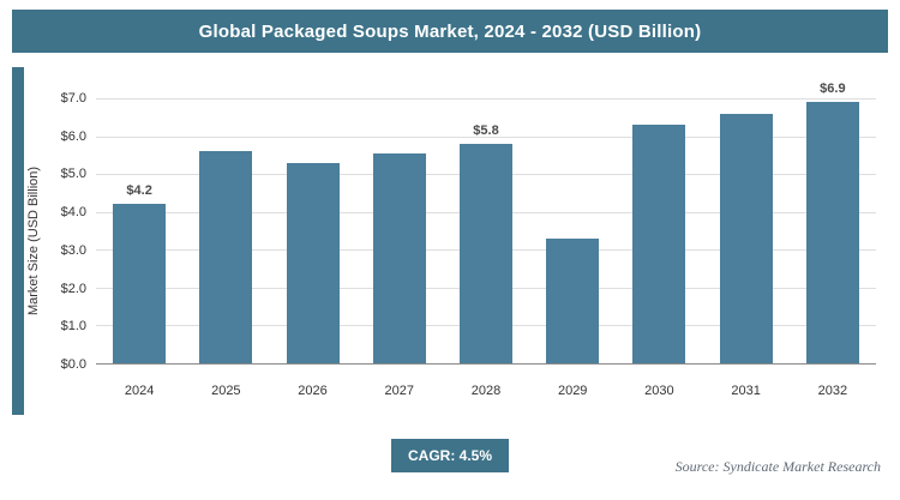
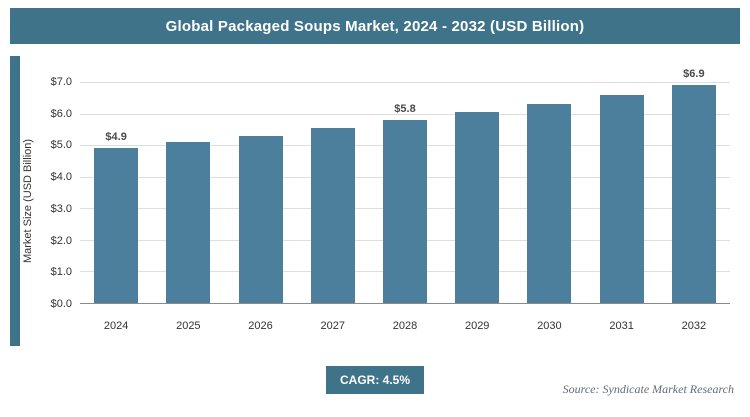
2024: $4.2 -> $4.9
2025: $5.6 -> $5.1
2029: $3.3 -> $6.0
